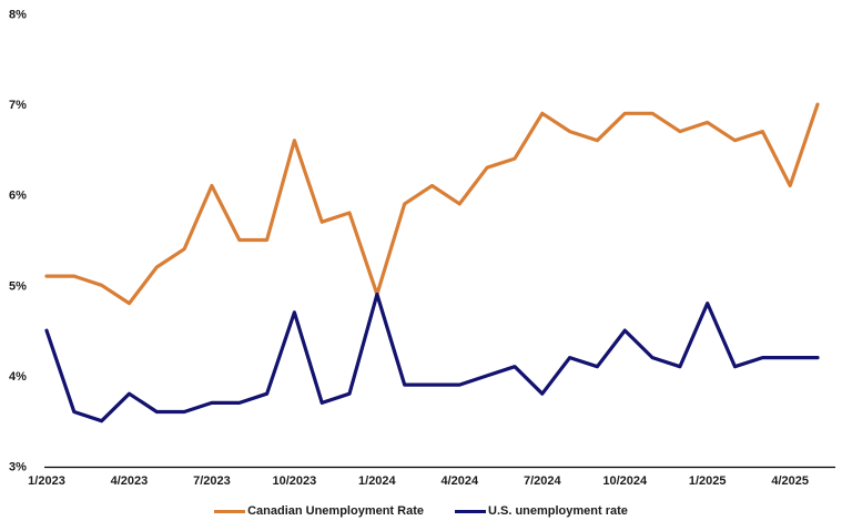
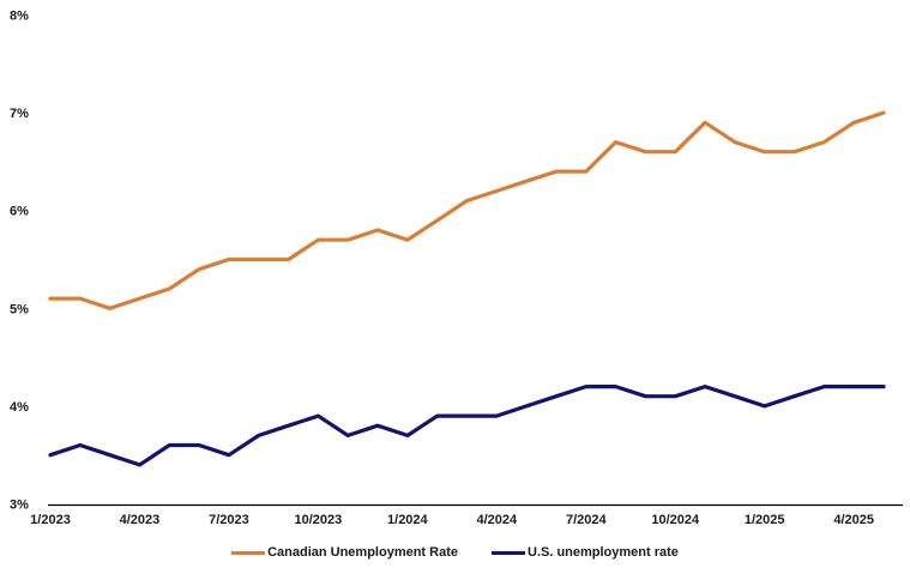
U.S. unemployment rate/1/2023: 4.5% -> 3.5%
Canadian Unemployment Rate/4/2023: 4.8% -> 5.1%
U.S. unemployment rate/4/2023: 3.8% -> 3.4%
Canadian Unemployment Rate/7/2023: 6.1% -> 5.5%
U.S. unemployment rate/7/2023: 3.7% -> 3.5%
Canadian Unemployment Rate/10/2023: 6.6% -> 5.7%
U.S. unemployment rate/10/2023: 4.7% -> 3.9%
Canadian Unemployment Rate/1/2024: 4.9% -> 5.7%
U.S. unemployment rate/1/2024: 4.9% -> 3.7%
Canadian Unemployment Rate/4/2024: 5.9% -> 6.2%
Canadian Unemployment Rate/7/2024: 6.9% -> 6.4%
U.S. unemployment rate/7/2024: 3.8% -> 4.2%
Canadian Unemployment Rate/10/2024: 6.9% -> 6.6%
U.S. unemployment rate/10/2024: 4.5% -> 4.1%
Canadian Unemployment Rate/1/2025: 6.8% -> 6.6%
U.S. unemployment rate/1/2025: 4.8% -> 4.0%
Canadian Unemployment Rate/4/2025: 6.1% -> 6.9%
